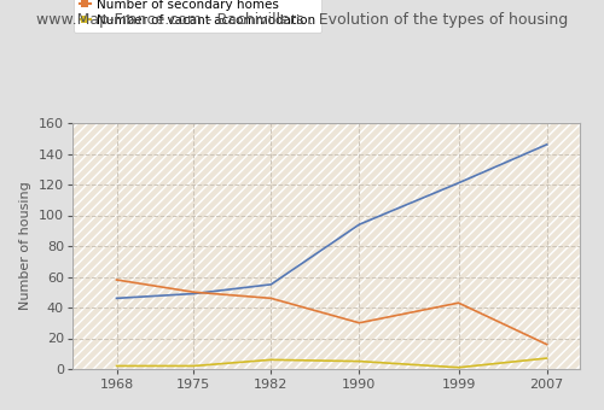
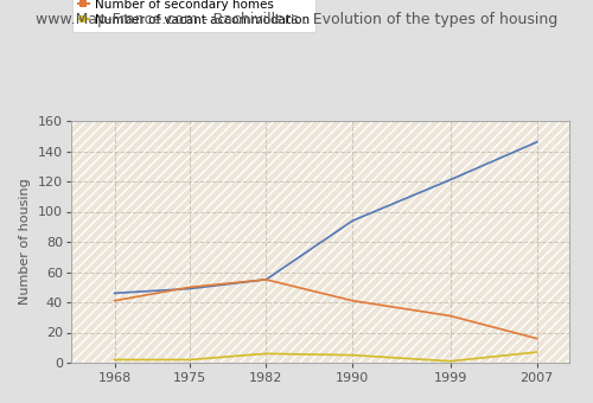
Number of secondary homes/1968: 58 -> 41
Number of secondary homes/1982: 46 -> 55
Number of secondary homes/1990: 30 -> 41
Number of secondary homes/1999: 43 -> 31
